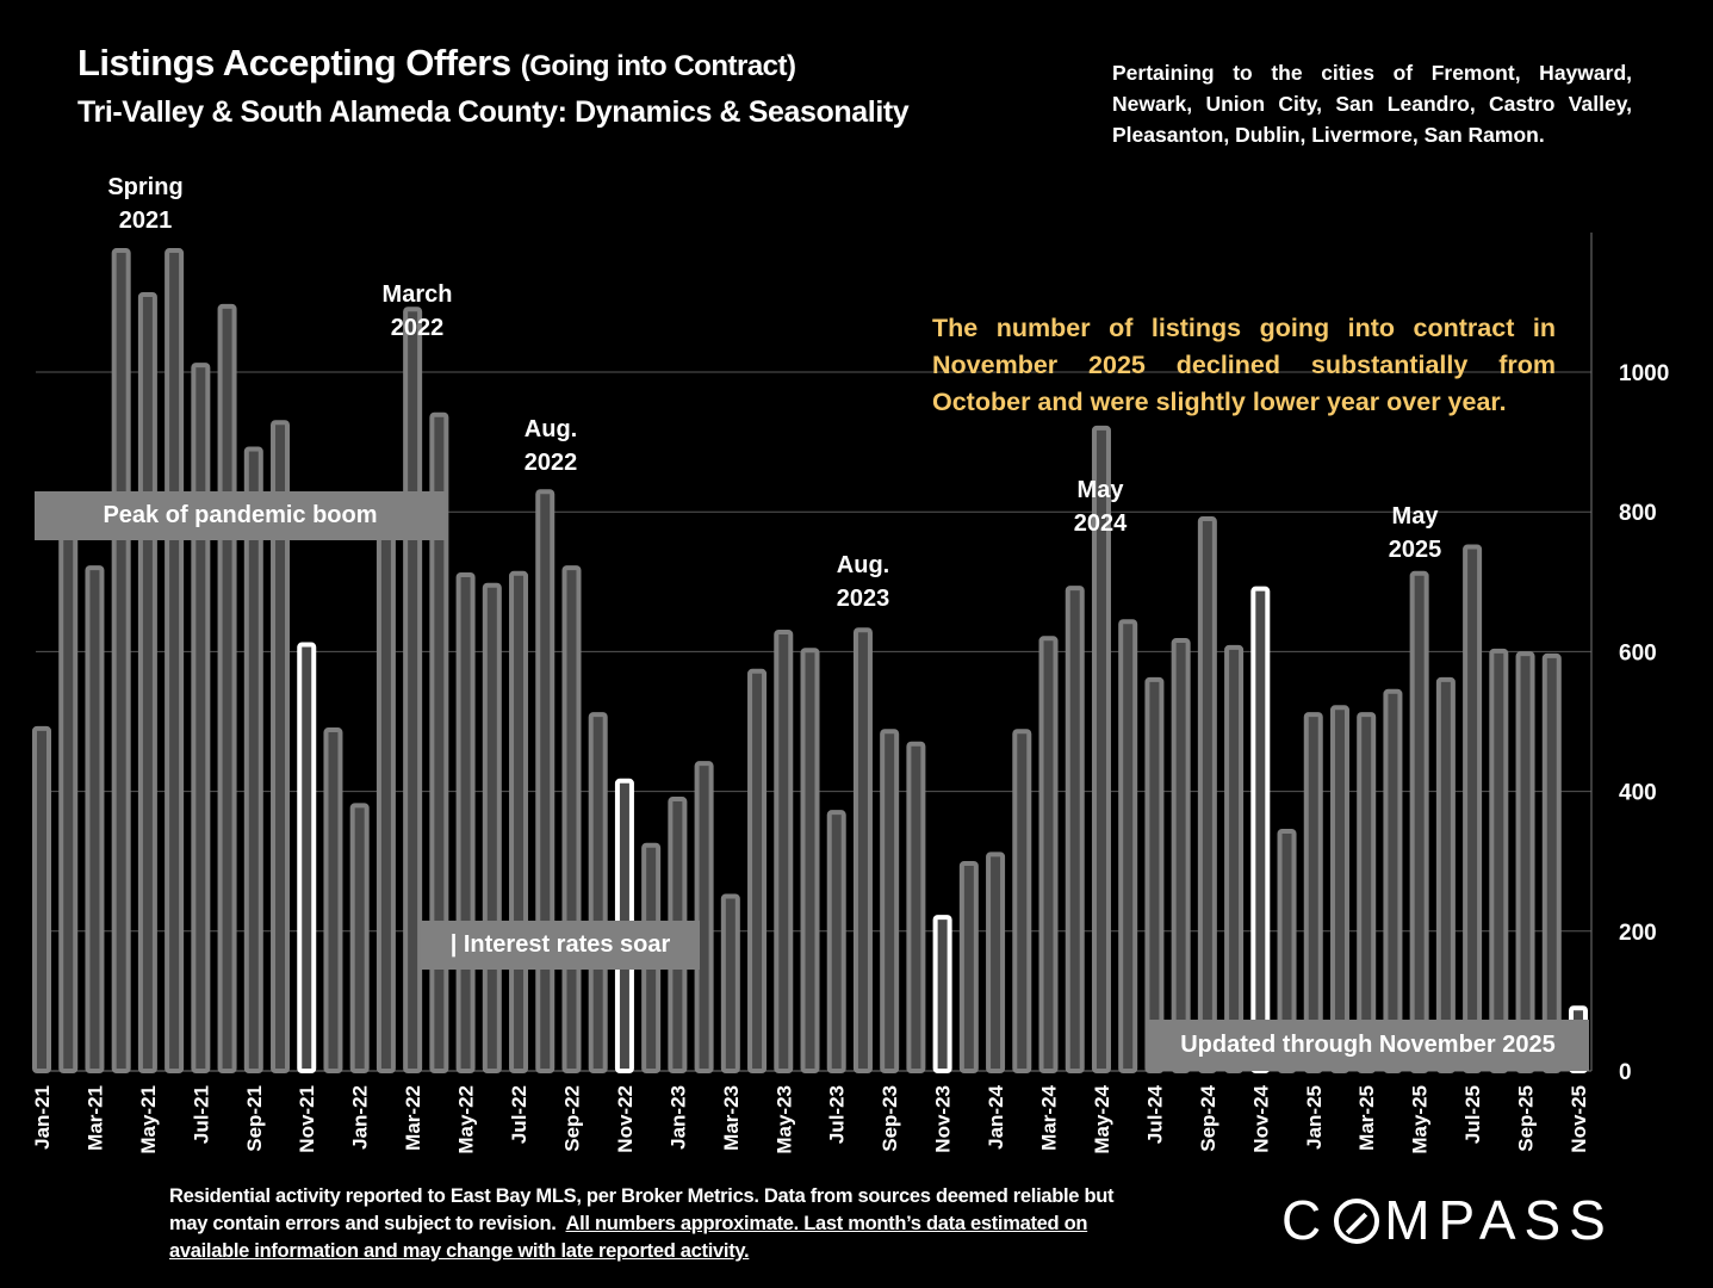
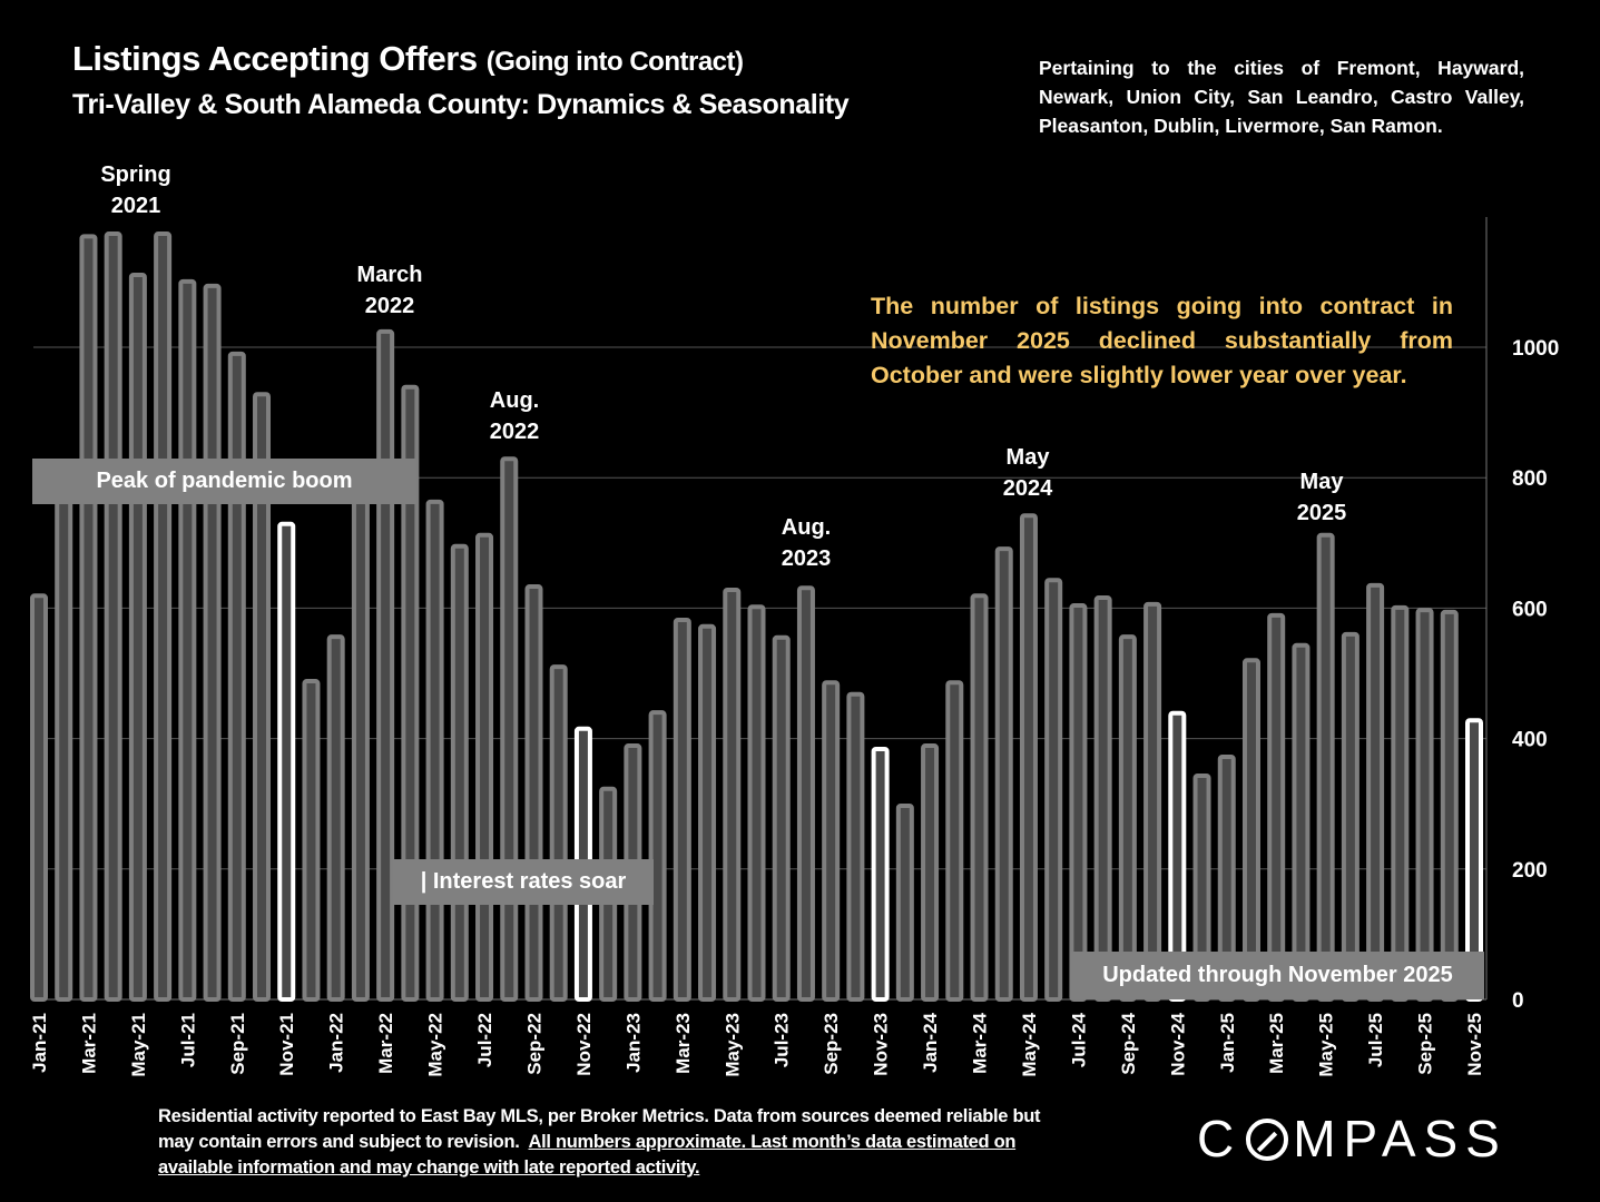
Jan-21: 490 -> 620
Mar-21: 720 -> 1170
Jul-21: 1010 -> 1100
Sep-21: 890 -> 990
Nov-21: 610 -> 730
Jan-22: 380 -> 560
Mar-22: 1090 -> 1020
May-22: 710 -> 760
Sep-22: 720 -> 630
Mar-23: 250 -> 580
Jul-23: 370 -> 560
Nov-23: 220 -> 380
Jan-24: 310 -> 390
May-24: 920 -> 740
Jul-24: 560 -> 600
Sep-24: 790 -> 560
Nov-24: 690 -> 440
Jan-25: 510 -> 370
Mar-25: 510 -> 590
Jul-25: 750 -> 640
Nov-25: 90 -> 430
